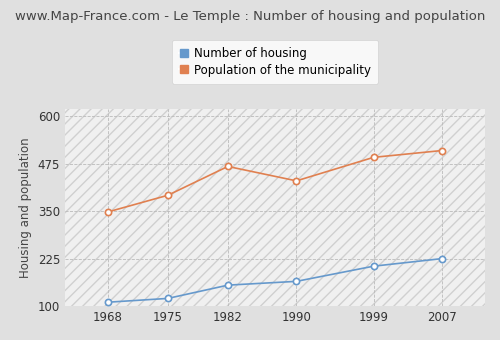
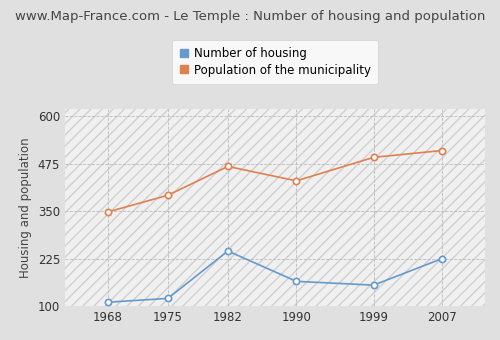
Number of housing/1982: 155 -> 245
Number of housing/1999: 205 -> 155
